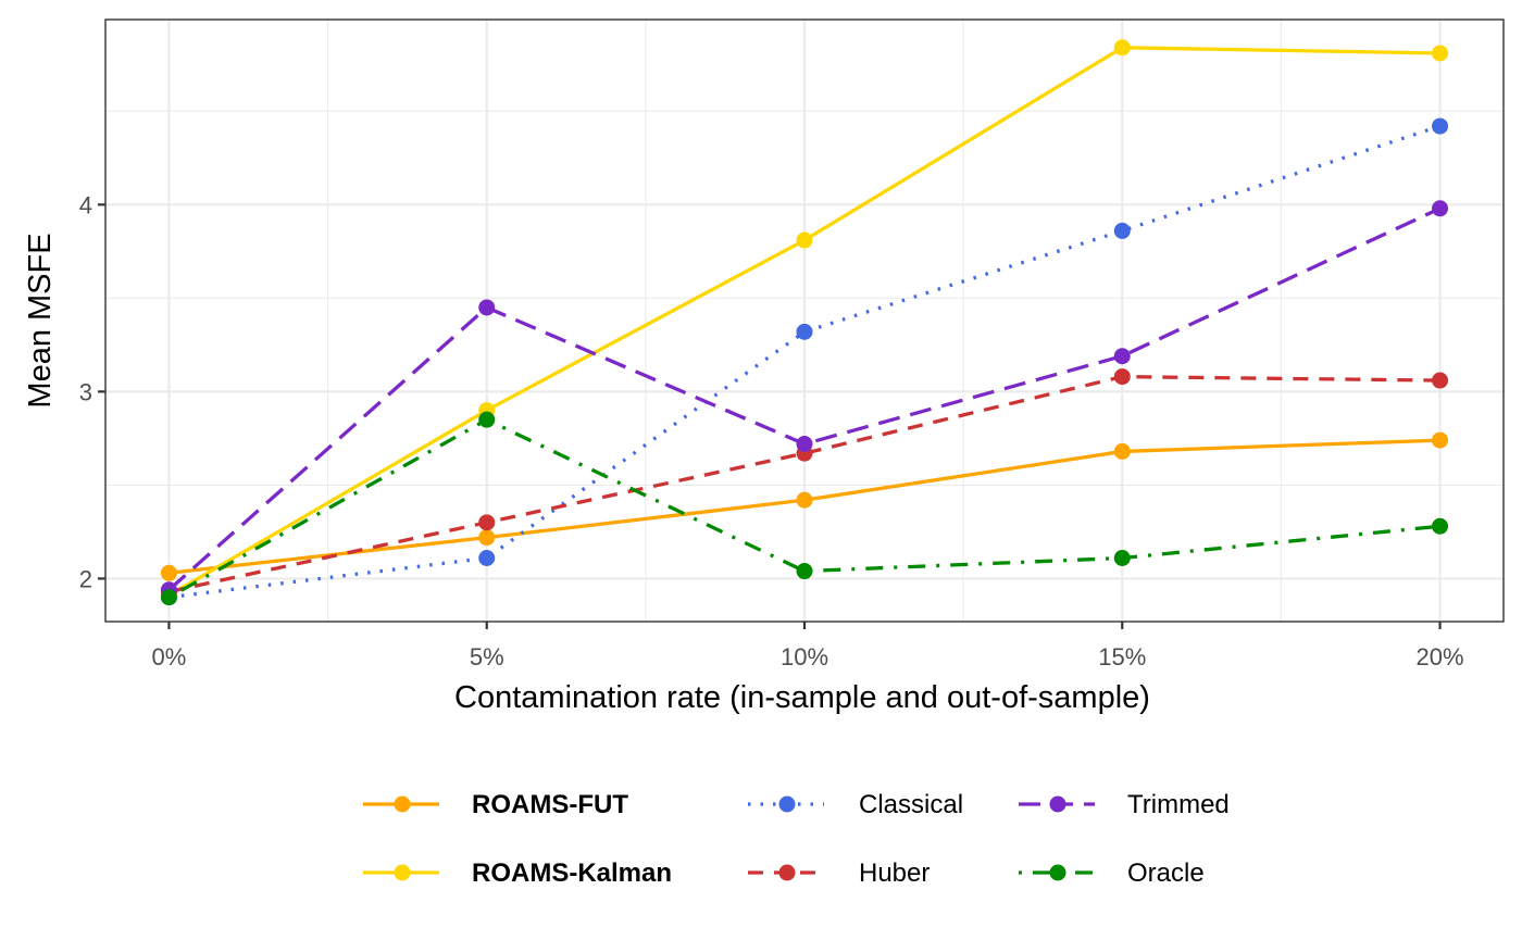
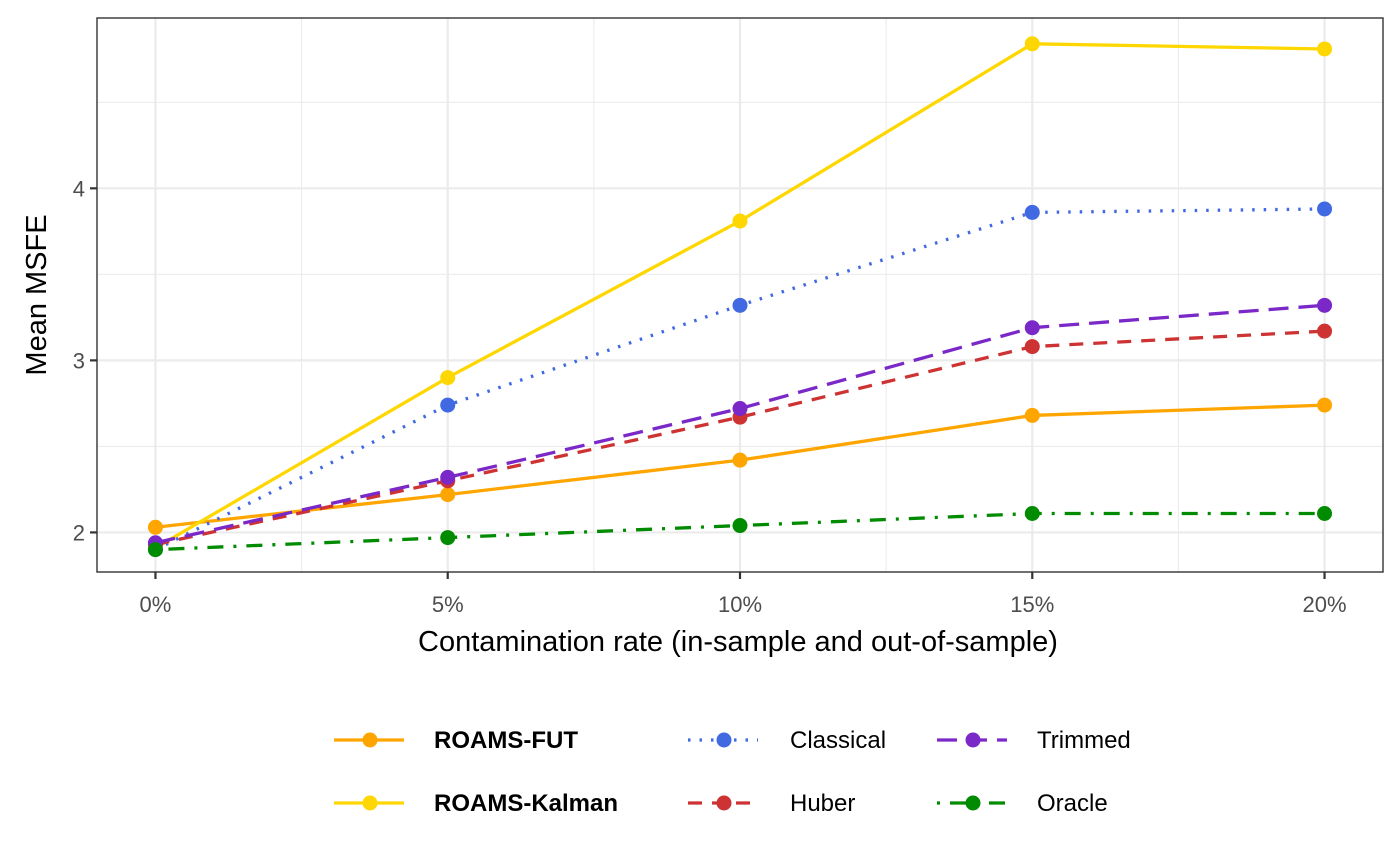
Classical/5%: 2.11 -> 2.74
Trimmed/5%: 3.45 -> 2.32
Oracle/5%: 2.85 -> 1.97
Classical/20%: 4.42 -> 3.88
Huber/20%: 3.06 -> 3.17
Trimmed/20%: 3.98 -> 3.32
Oracle/20%: 2.28 -> 2.11
